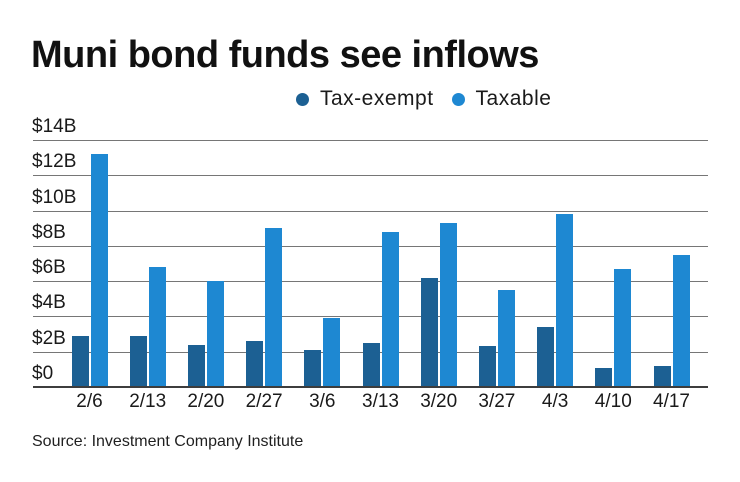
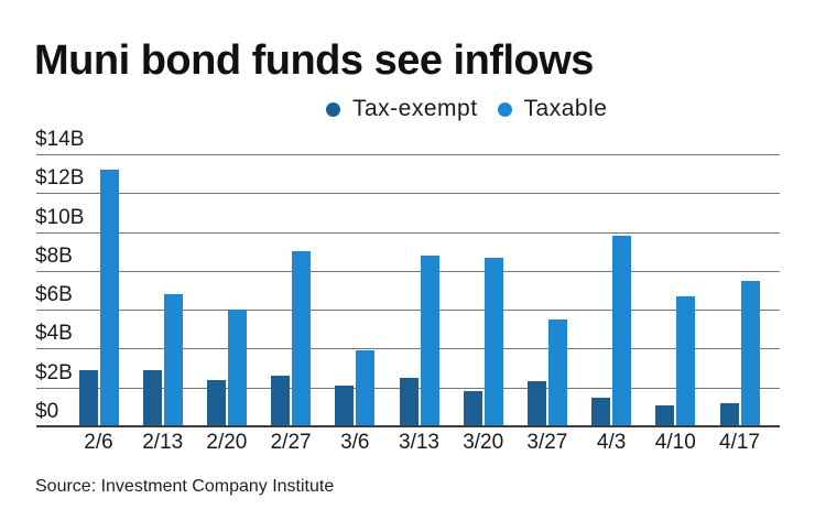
Tax-exempt/3/20: $6.2B -> $1.8B
Taxable/3/20: $9.3B -> $8.7B
Tax-exempt/4/3: $3.4B -> $1.5B
